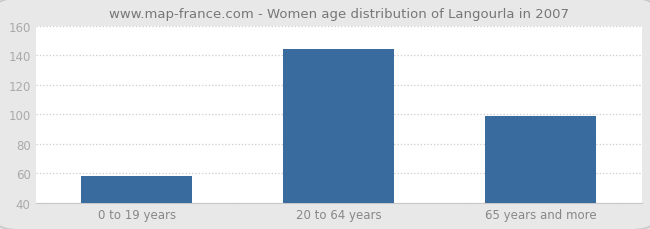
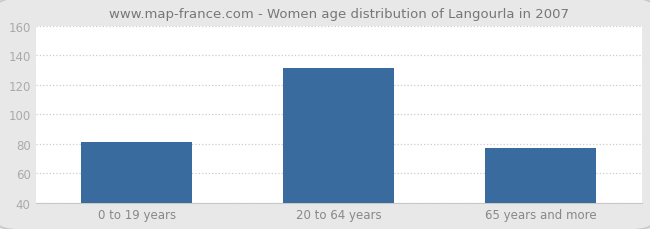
0 to 19 years: 58 -> 81
20 to 64 years: 144 -> 131
65 years and more: 99 -> 77
